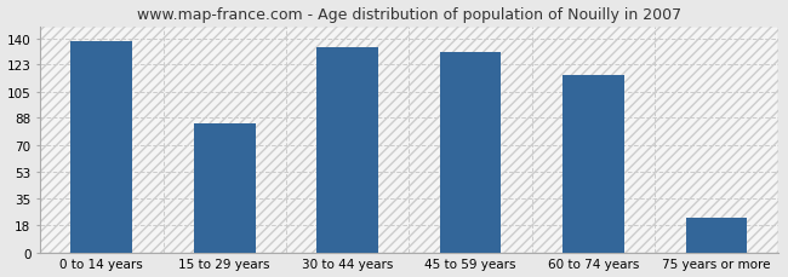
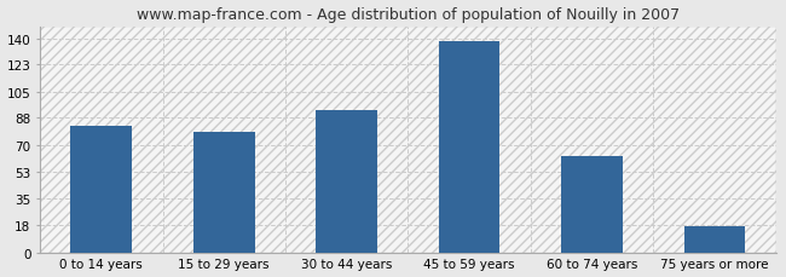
0 to 14 years: 138 -> 83
15 to 29 years: 84 -> 79
30 to 44 years: 134 -> 93
45 to 59 years: 131 -> 138
60 to 74 years: 116 -> 63
75 years or more: 23 -> 17
